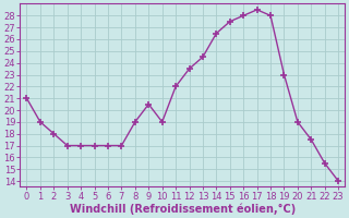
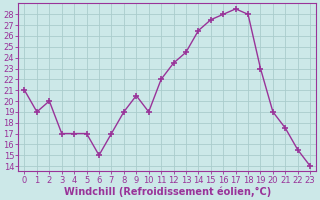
2: 18.0 -> 20.0
6: 17.0 -> 15.0
